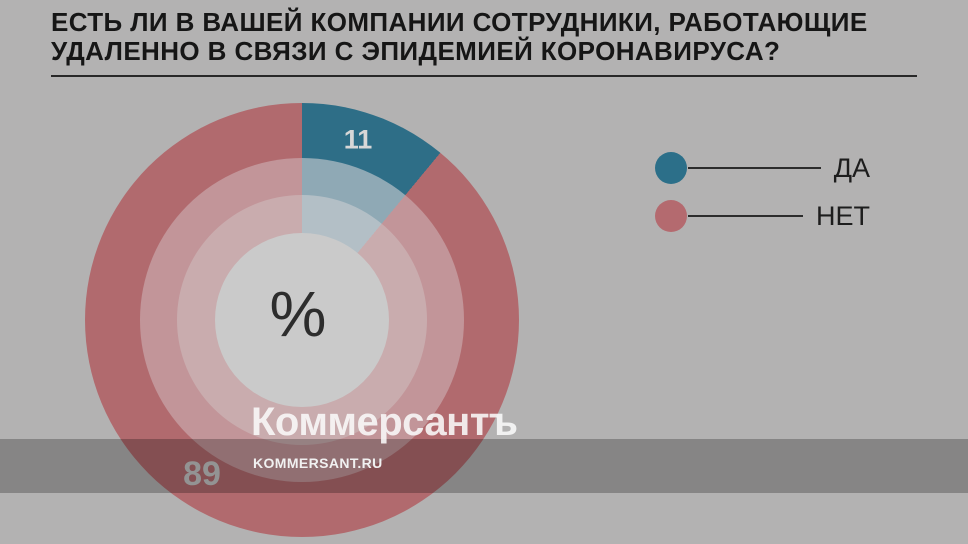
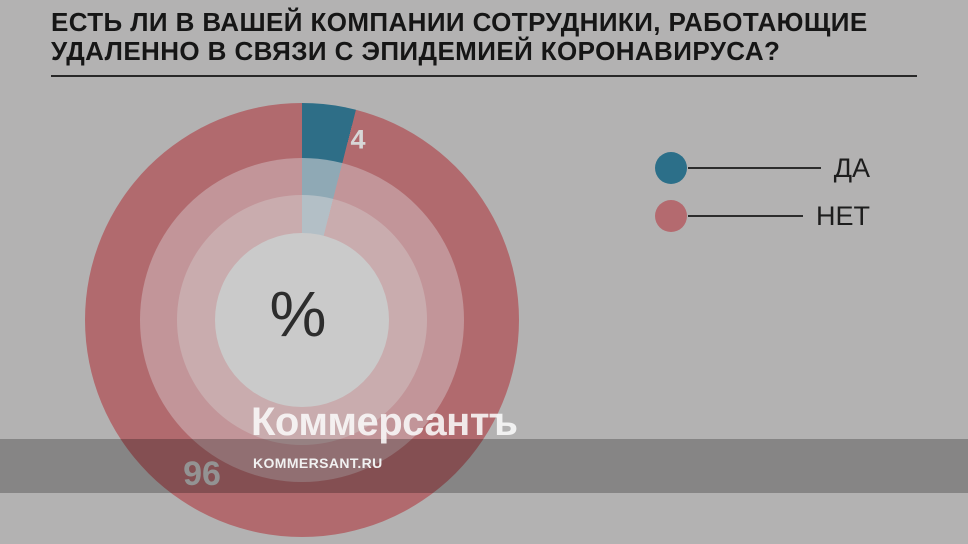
ДА: 11 -> 4
НЕТ: 89 -> 96
